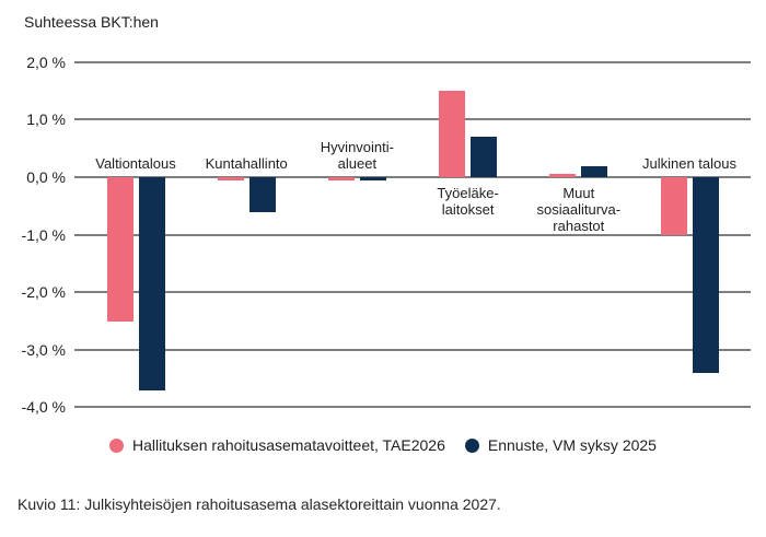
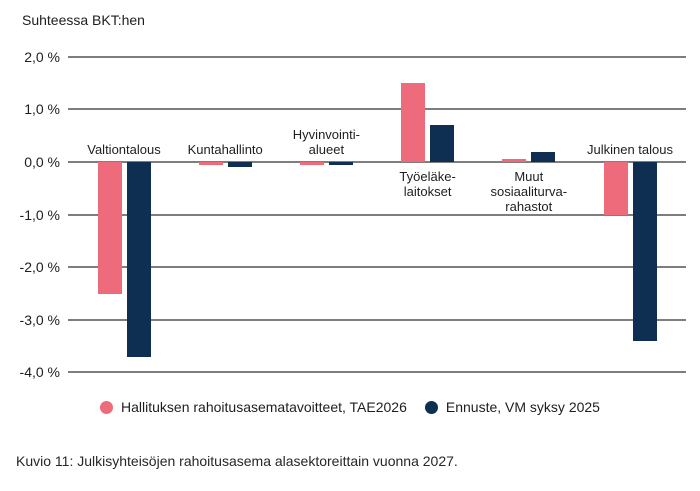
Ennuste, VM syksy 2025/Kuntahallinto: -0,6% -> -0,1%
